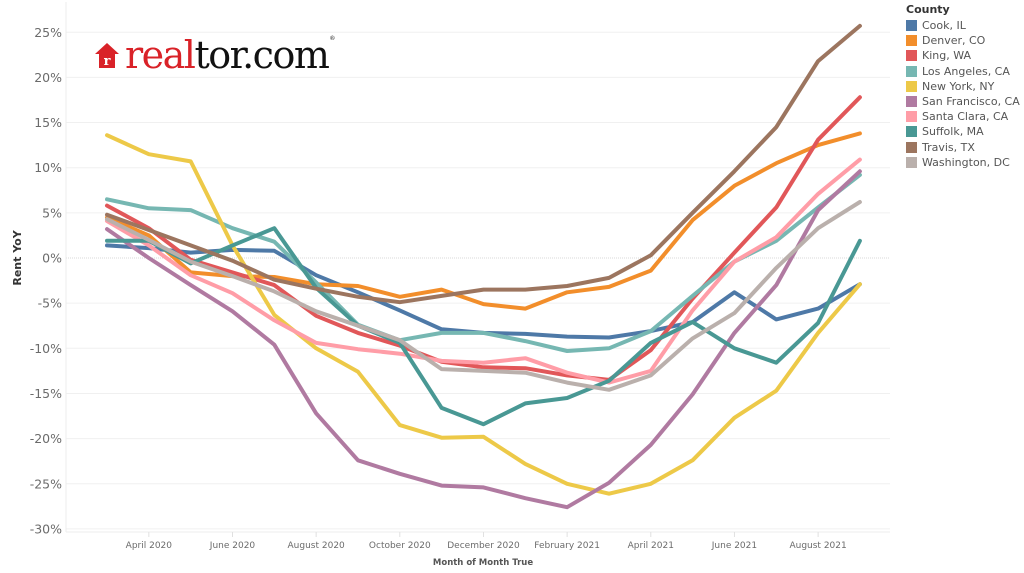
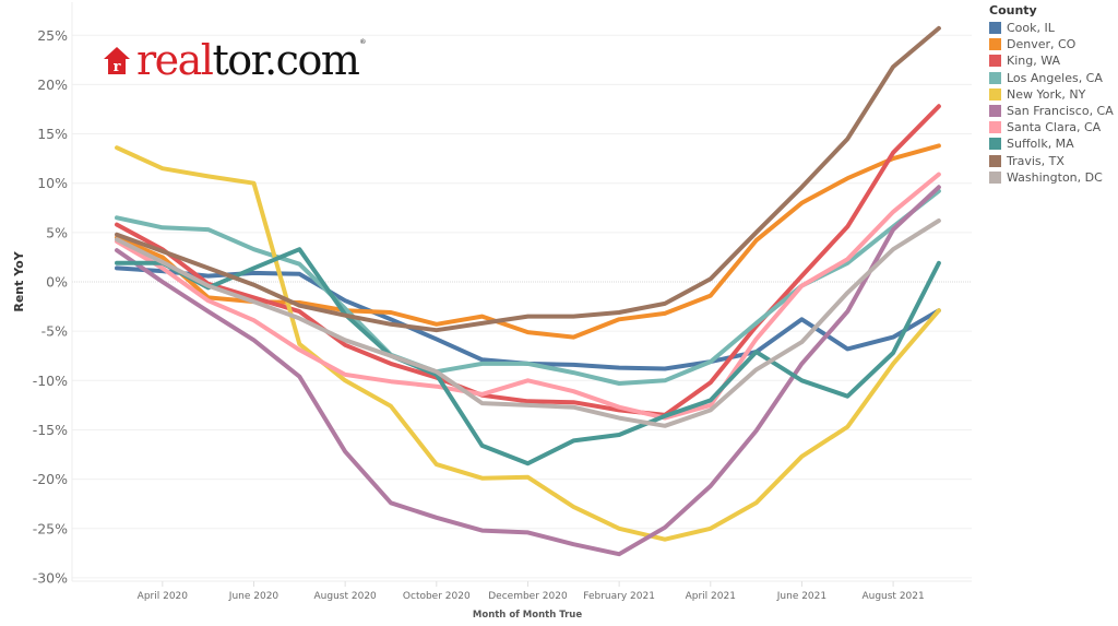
New York, NY/June 2020: 1% -> 10%
Santa Clara, CA/December 2020: -12% -> -10%
Suffolk, MA/April 2021: -9% -> -12%
